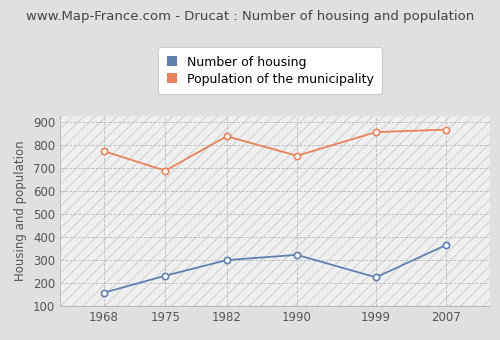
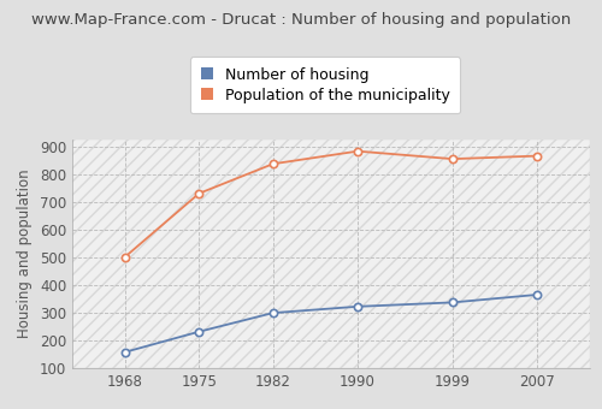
Population of the municipality/1968: 775 -> 503
Population of the municipality/1975: 690 -> 733
Population of the municipality/1990: 755 -> 886
Number of housing/1999: 225 -> 338
